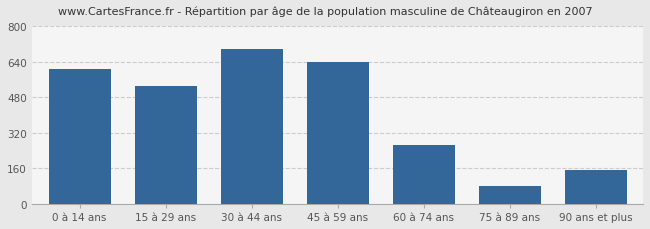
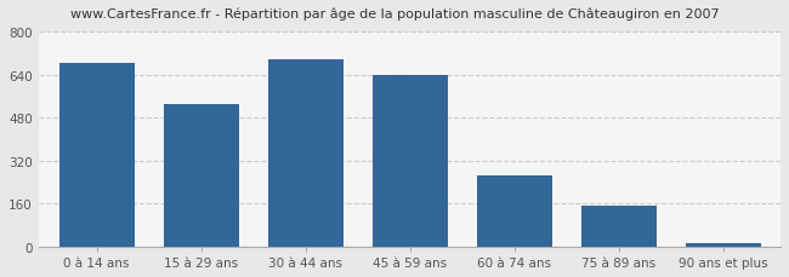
0 à 14 ans: 605 -> 685
75 à 89 ans: 80 -> 150
90 ans et plus: 150 -> 14
